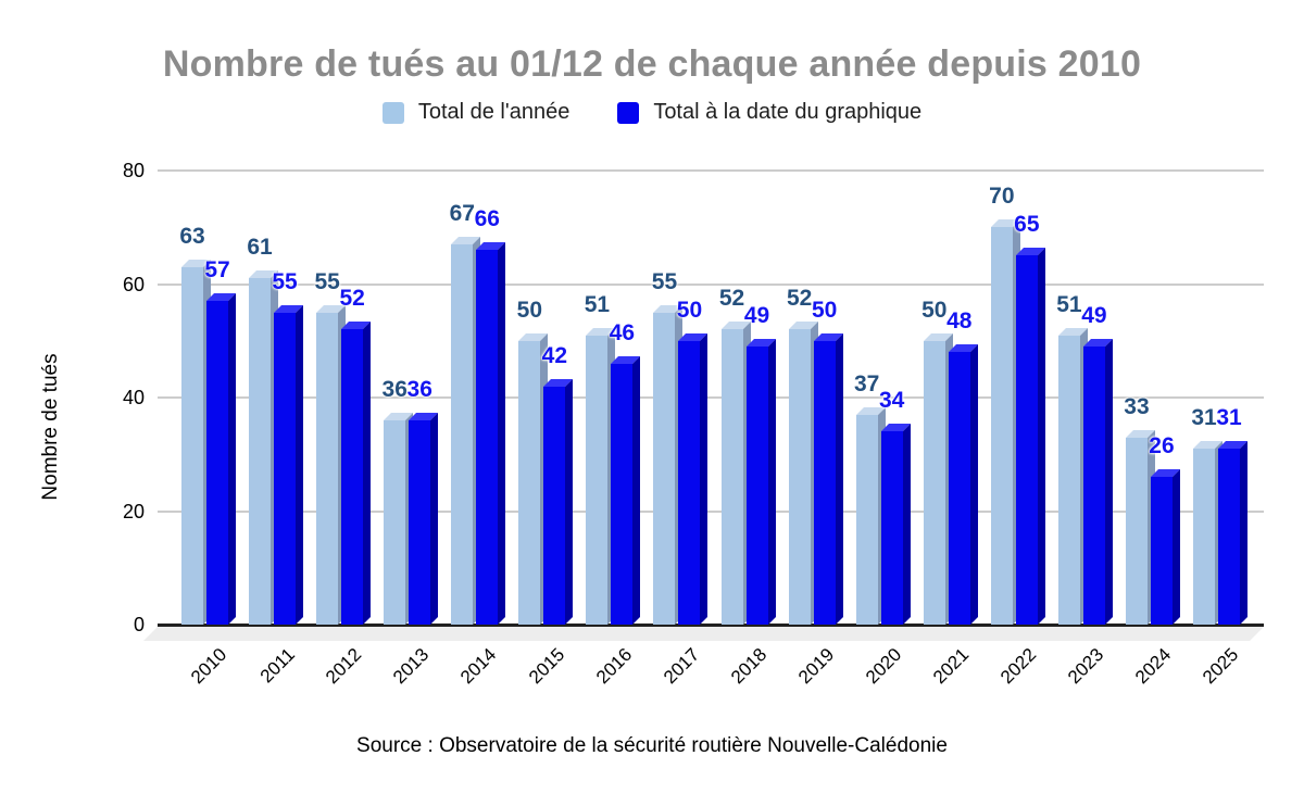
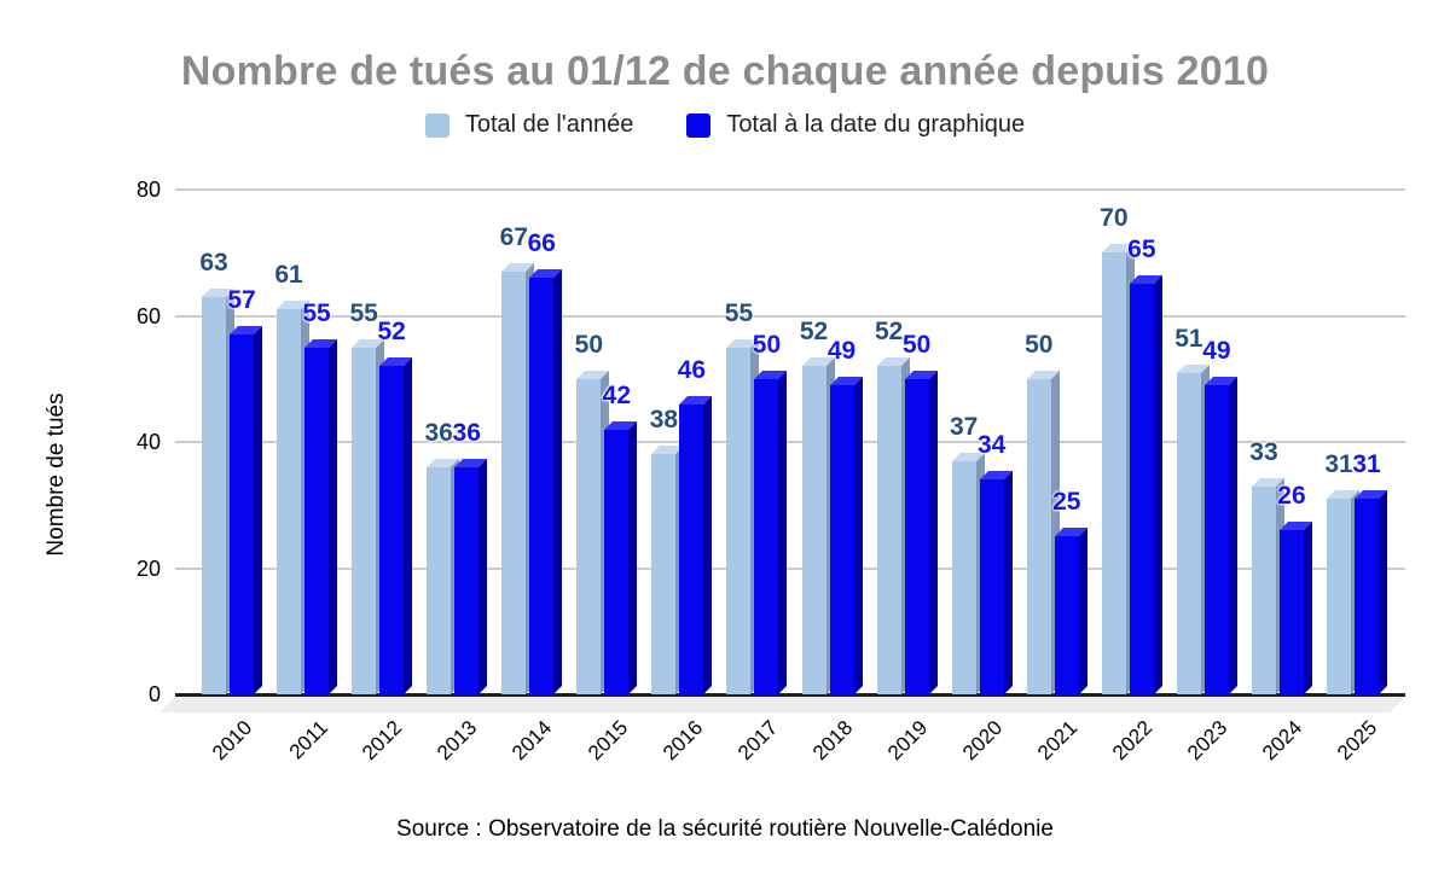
Total de l'année/2016: 51 -> 38
Total à la date du graphique/2021: 48 -> 25
